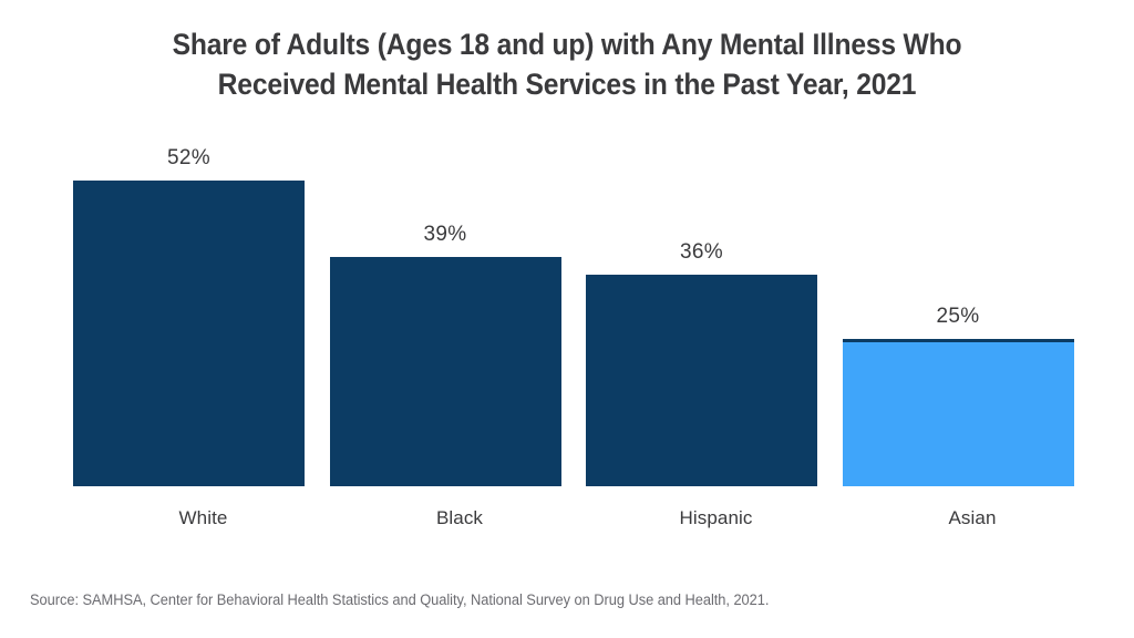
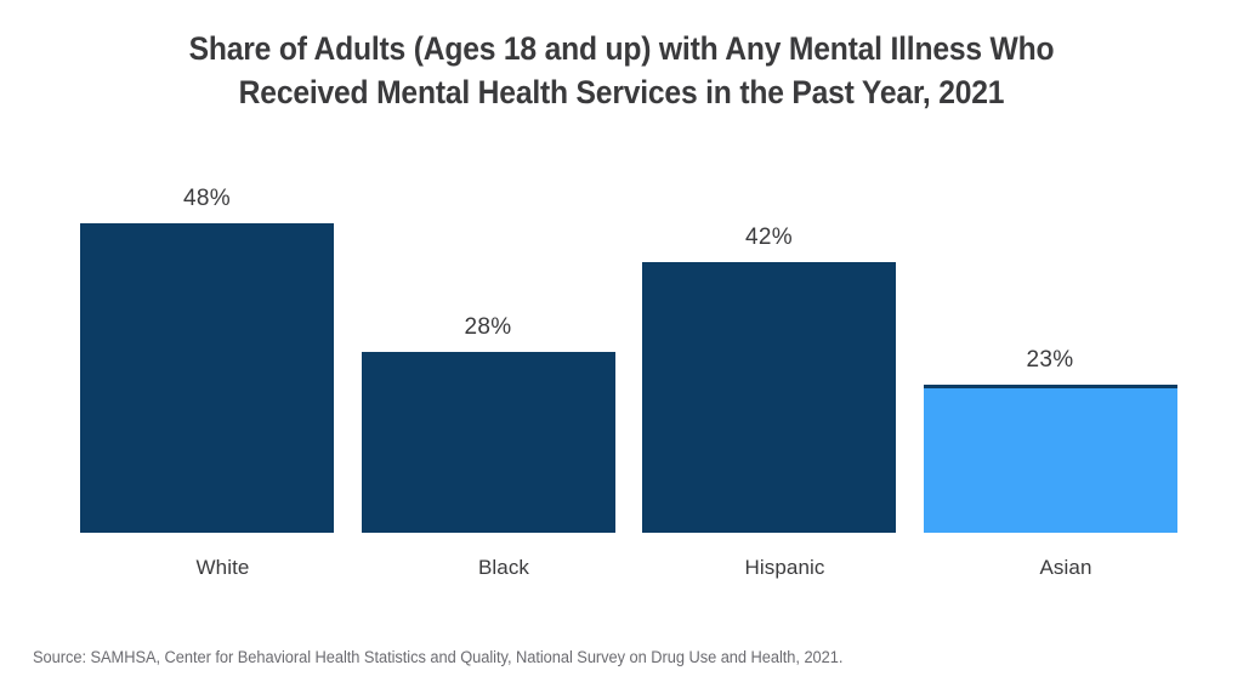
White: 52% -> 48%
Black: 39% -> 28%
Hispanic: 36% -> 42%
Asian: 25% -> 23%
